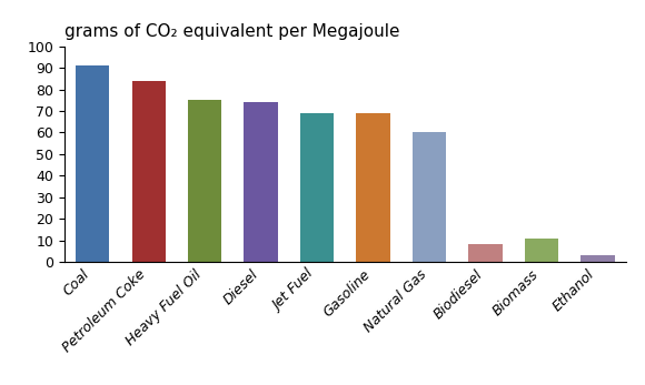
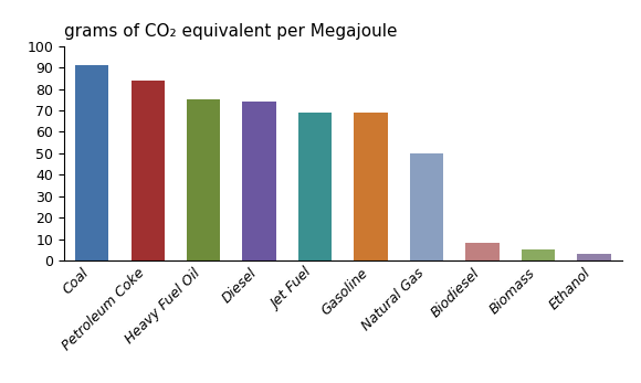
Natural Gas: 60 -> 50
Biomass: 11 -> 5
